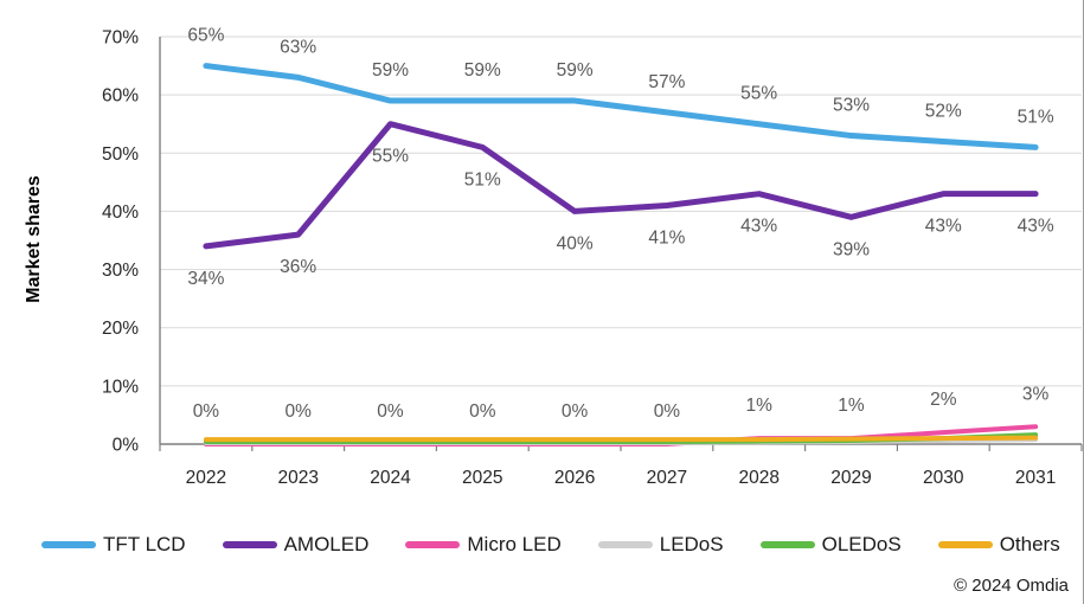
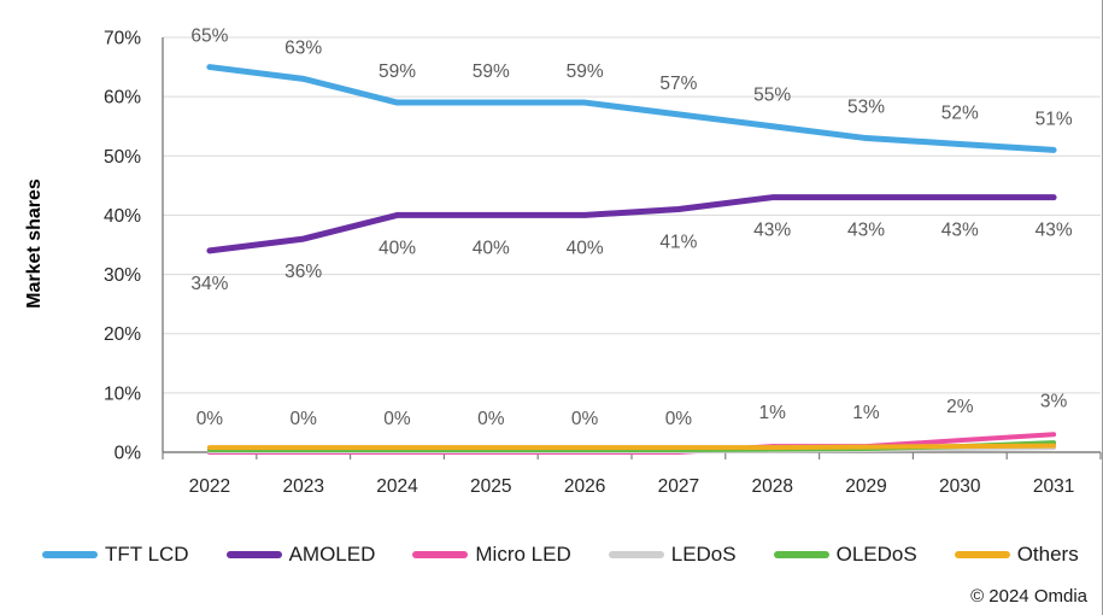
AMOLED/2024: 55% -> 40%
AMOLED/2025: 51% -> 40%
AMOLED/2029: 39% -> 43%
